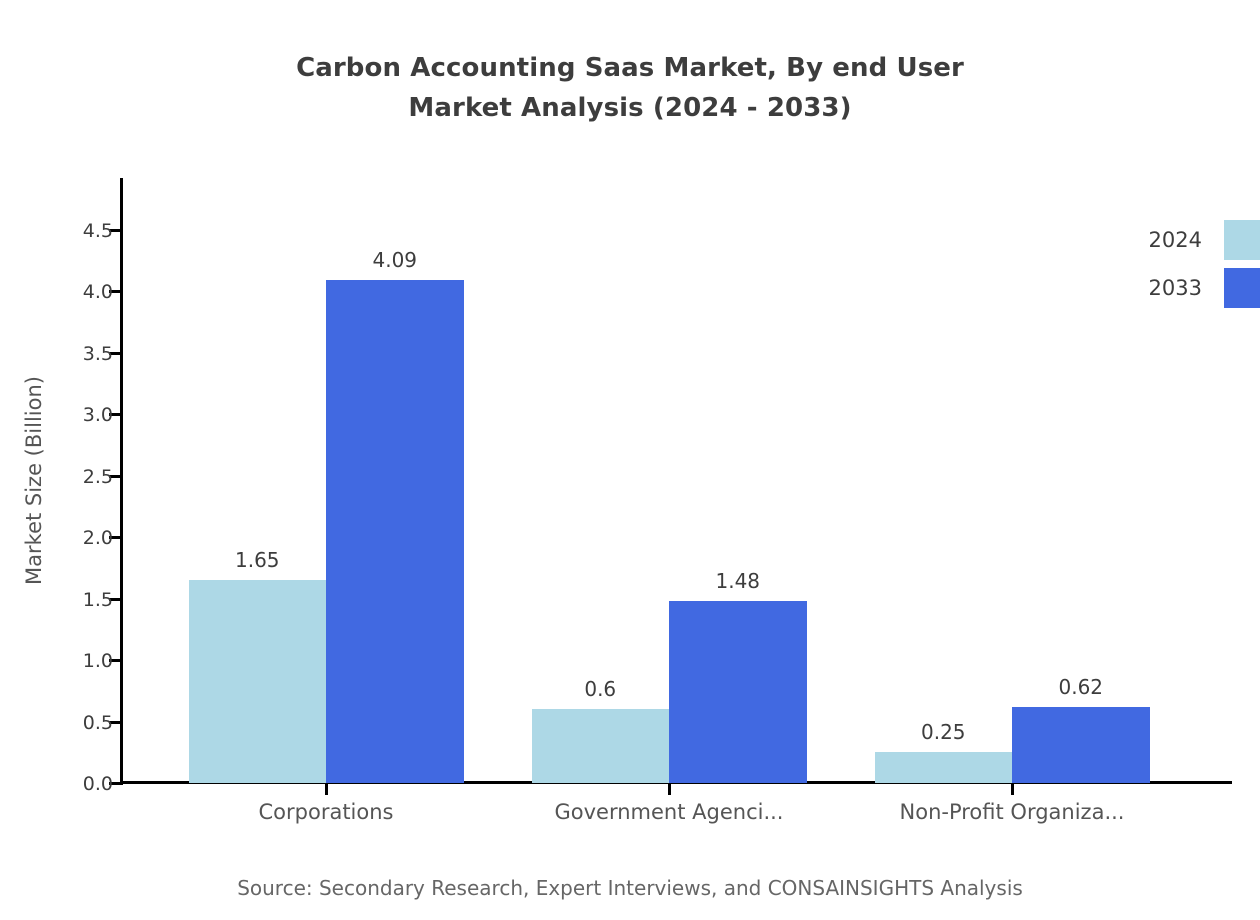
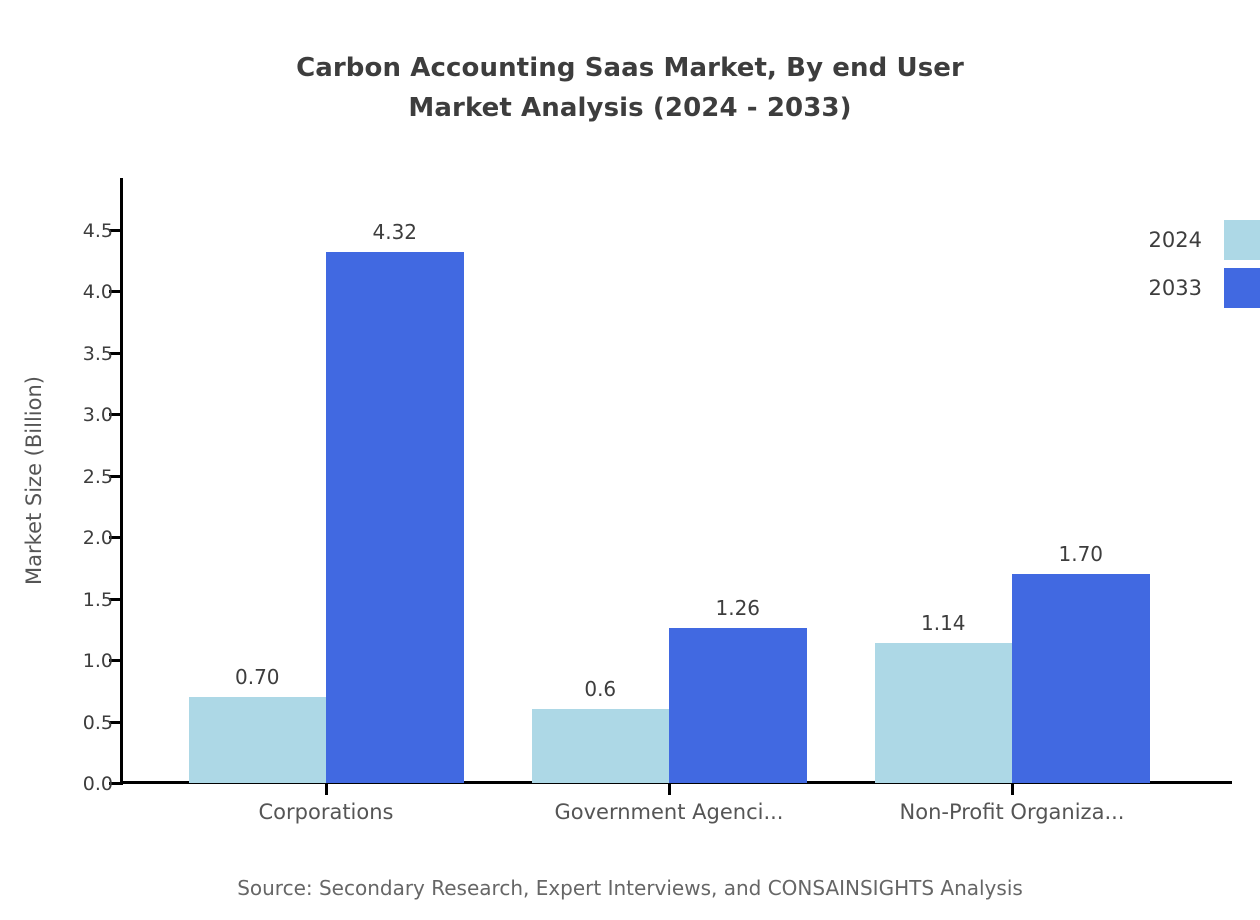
2024/Corporations: 1.65 -> 0.70
2033/Corporations: 4.09 -> 4.32
2033/Government Agenci...: 1.48 -> 1.26
2024/Non-Profit Organiza...: 0.25 -> 1.14
2033/Non-Profit Organiza...: 0.62 -> 1.70
